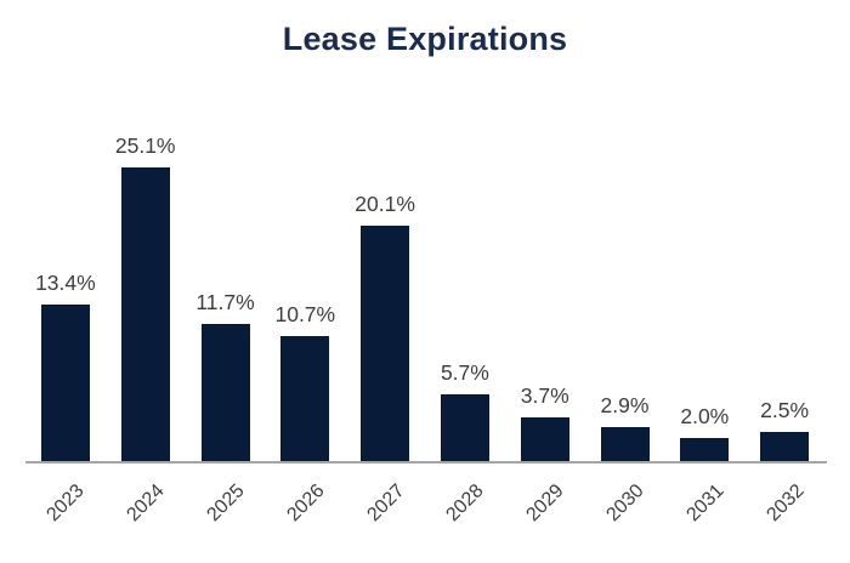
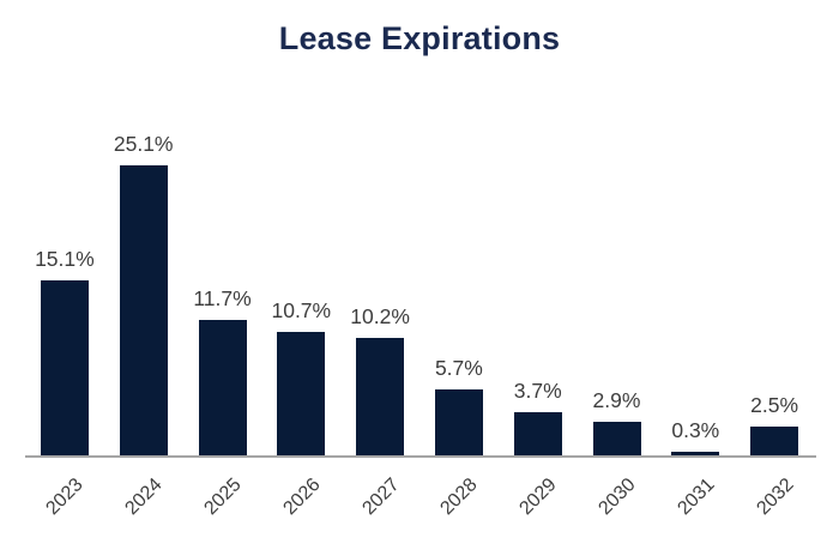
2023: 13.4% -> 15.1%
2027: 20.1% -> 10.2%
2031: 2.0% -> 0.3%
